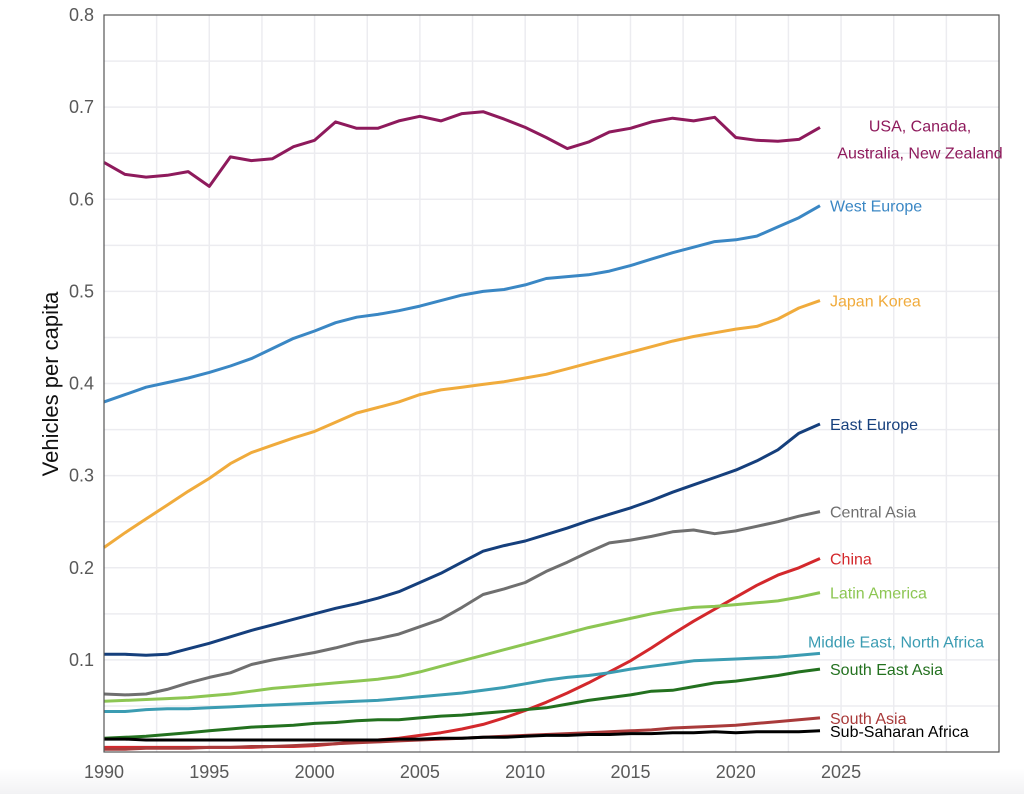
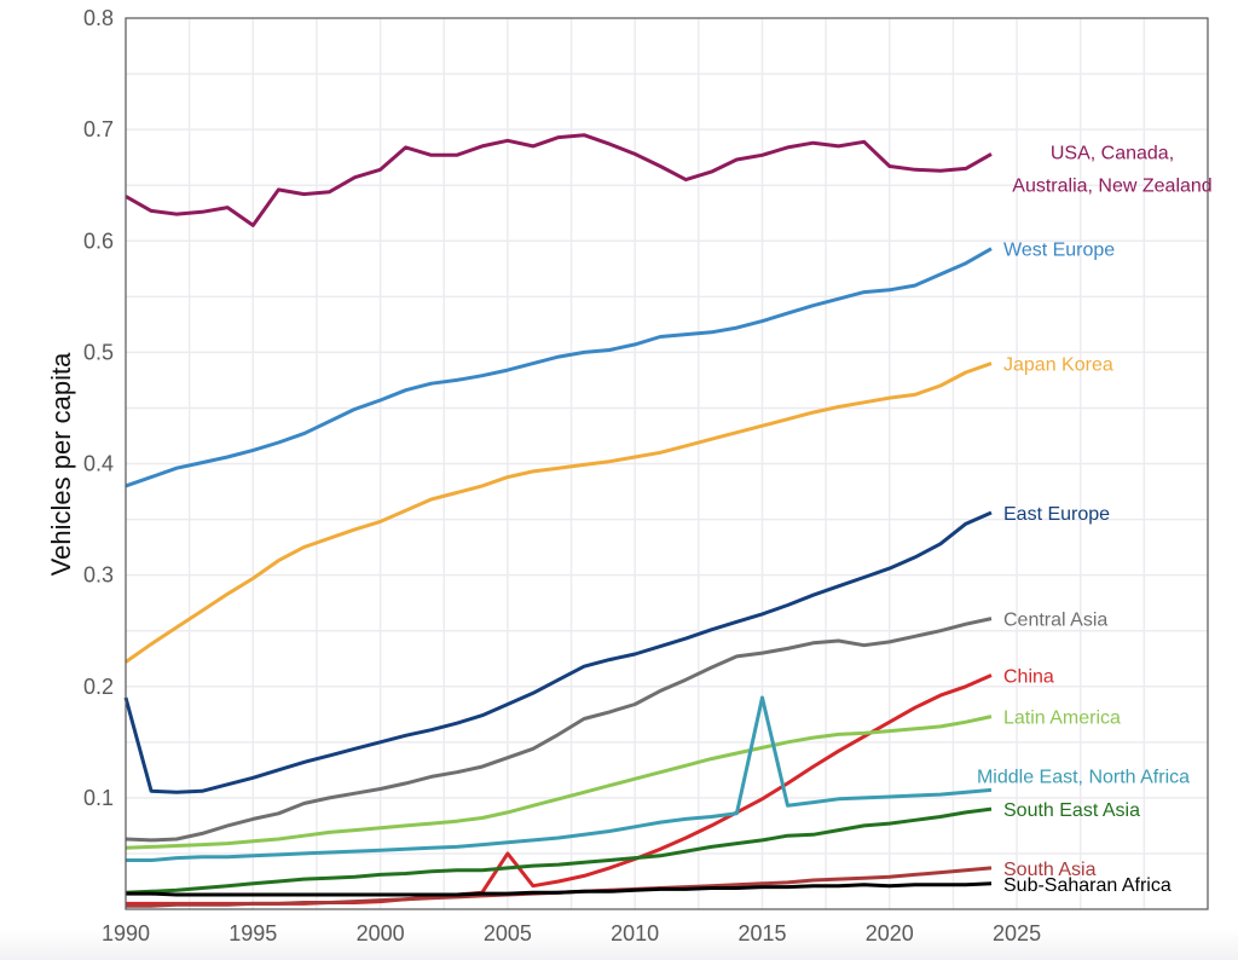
East Europe/1990: 0.11 -> 0.19
China/2005: 0.02 -> 0.05
Middle East, North Africa/2015: 0.09 -> 0.19
